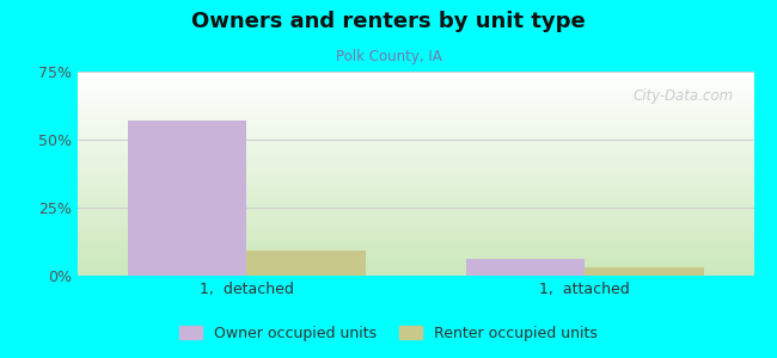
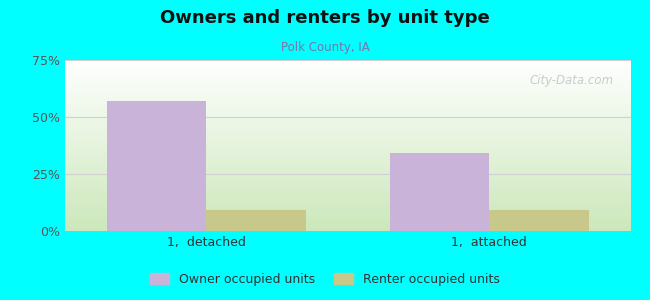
Owner occupied units/1, attached: 6% -> 34%
Renter occupied units/1, attached: 3% -> 9%
